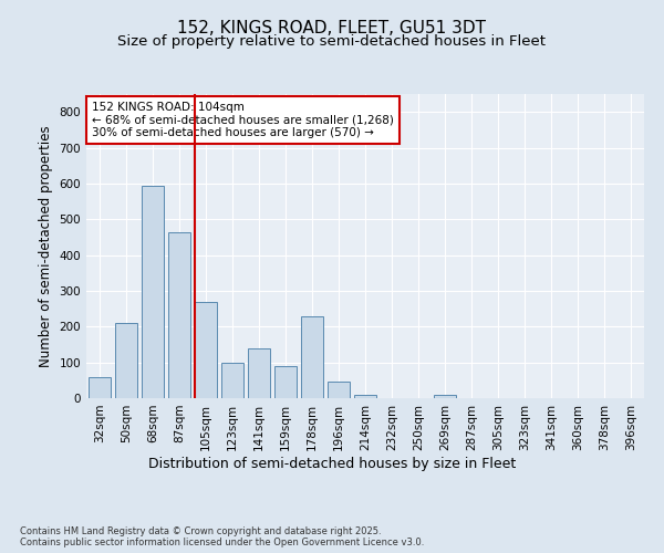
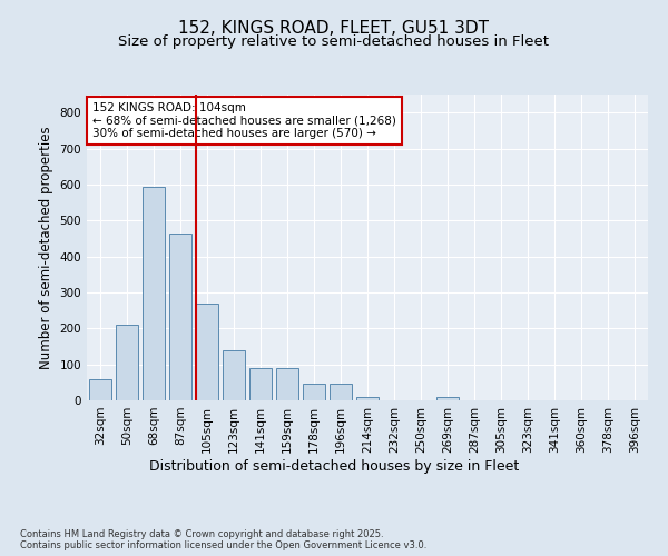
123sqm: 100 -> 140
141sqm: 140 -> 90
178sqm: 230 -> 45
